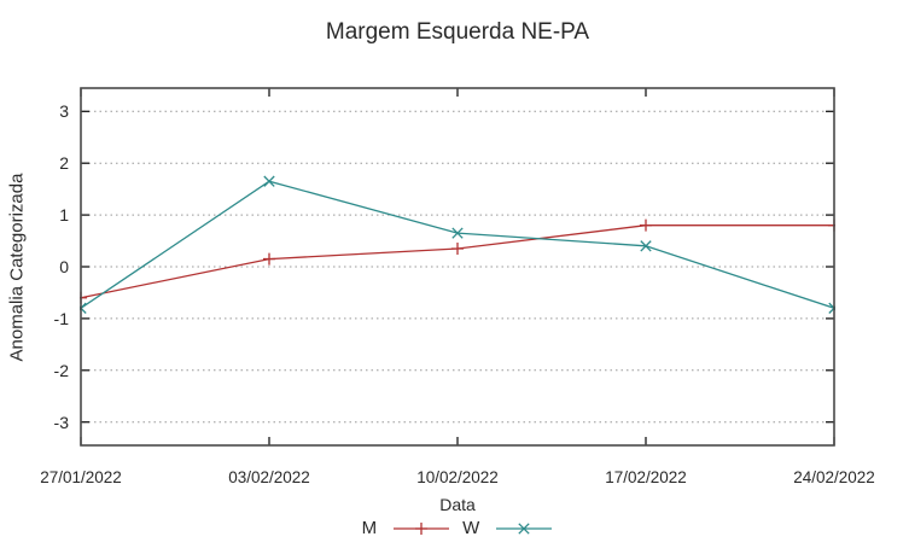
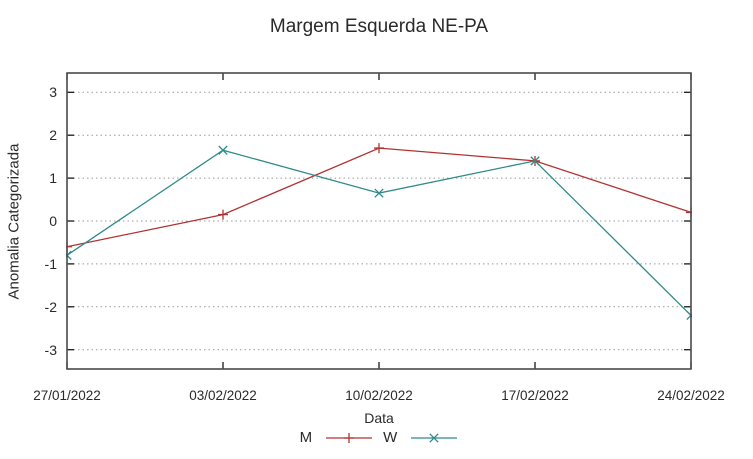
M/10/02/2022: 0.3 -> 1.7
M/17/02/2022: 0.8 -> 1.4
W/17/02/2022: 0.4 -> 1.4
M/24/02/2022: 0.8 -> 0.2
W/24/02/2022: -0.8 -> -2.2
